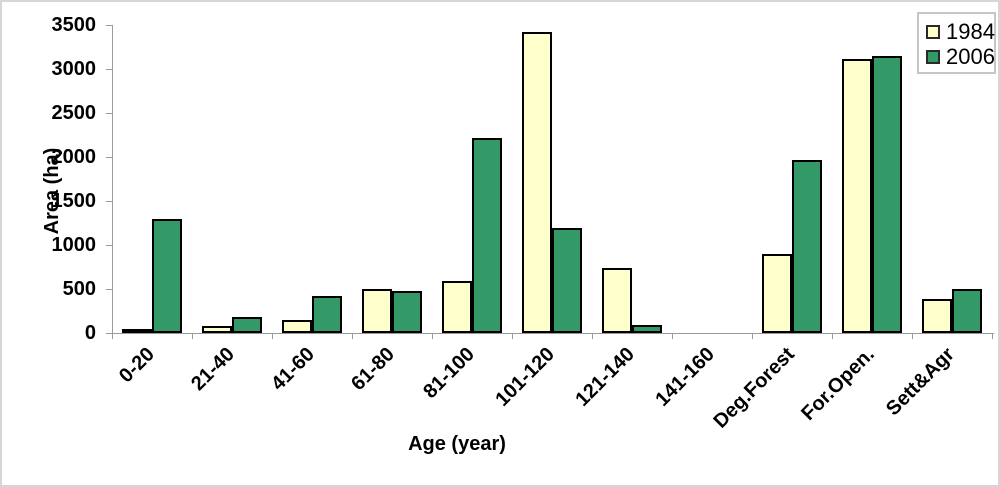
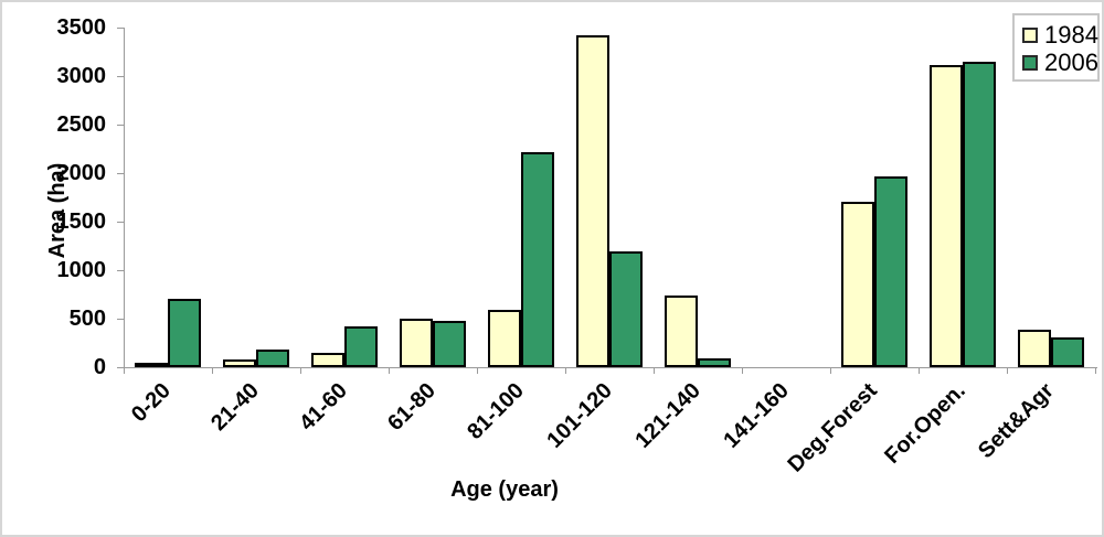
2006/0-20: 1300 -> 700
1984/Deg.Forest: 900 -> 1700
2006/Sett&Agr: 500 -> 300
